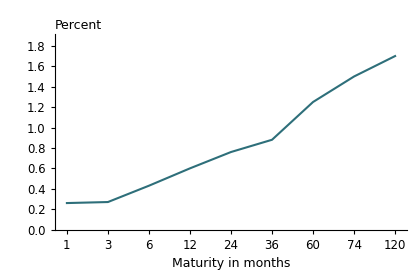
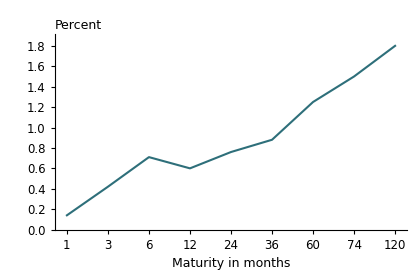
1: 0.26 -> 0.14
3: 0.27 -> 0.42
6: 0.43 -> 0.71
120: 1.70 -> 1.80
